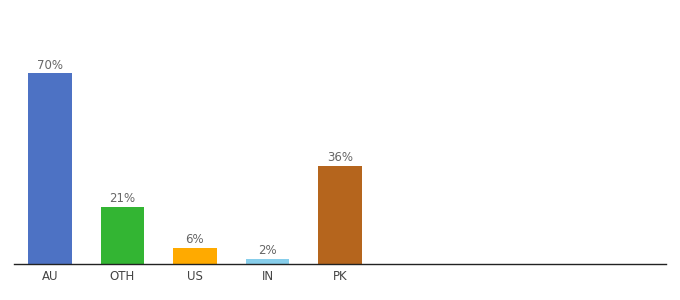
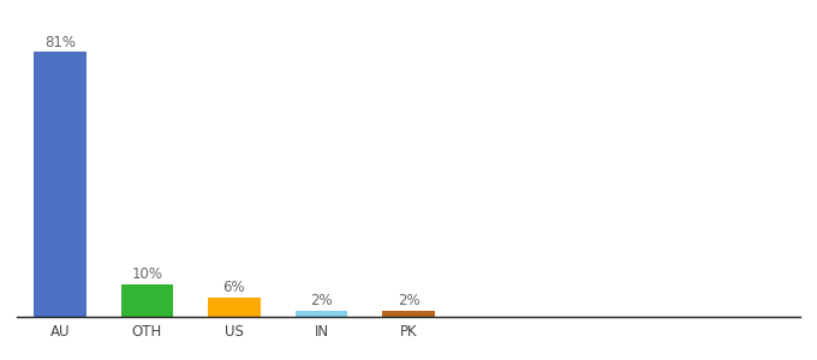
AU: 70% -> 81%
OTH: 21% -> 10%
PK: 36% -> 2%
